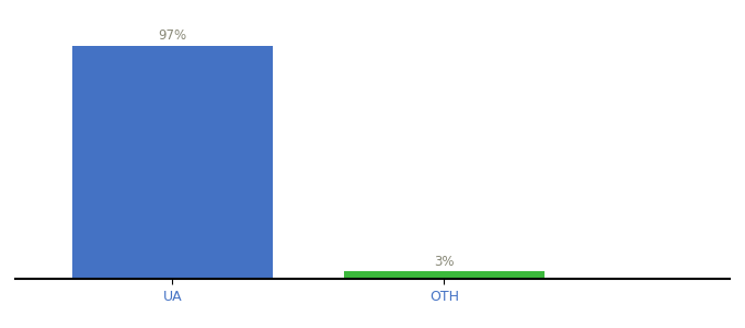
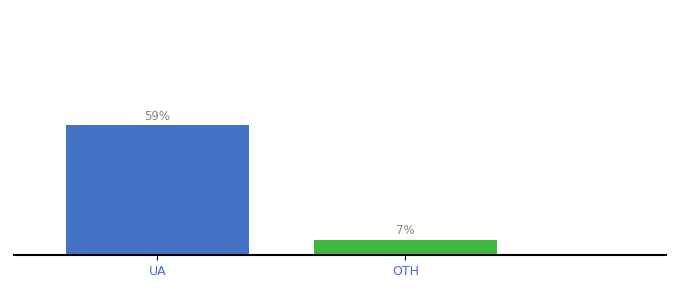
UA: 97% -> 59%
OTH: 3% -> 7%
